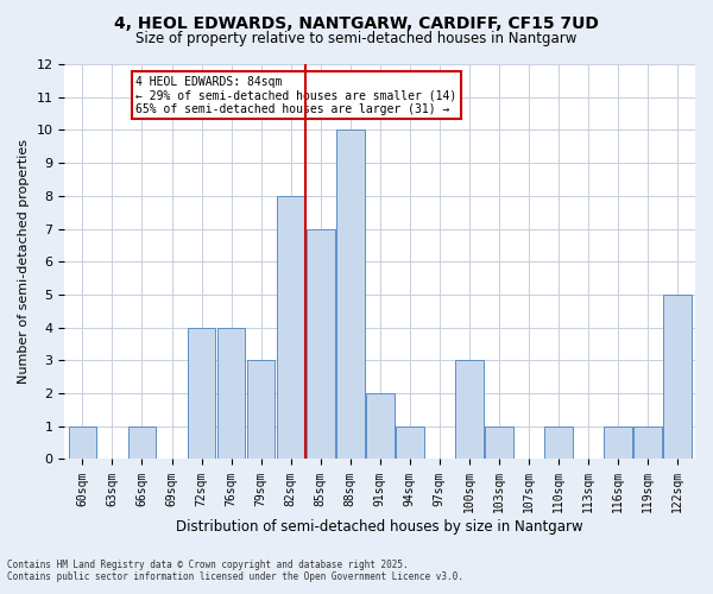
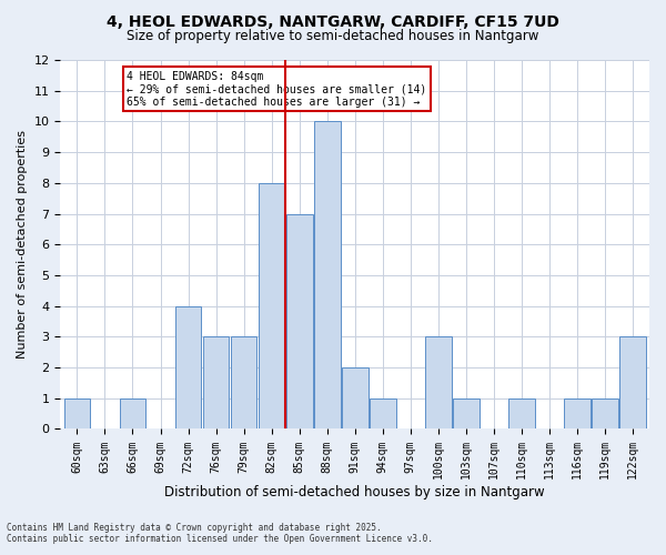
76sqm: 4 -> 3
122sqm: 5 -> 3
